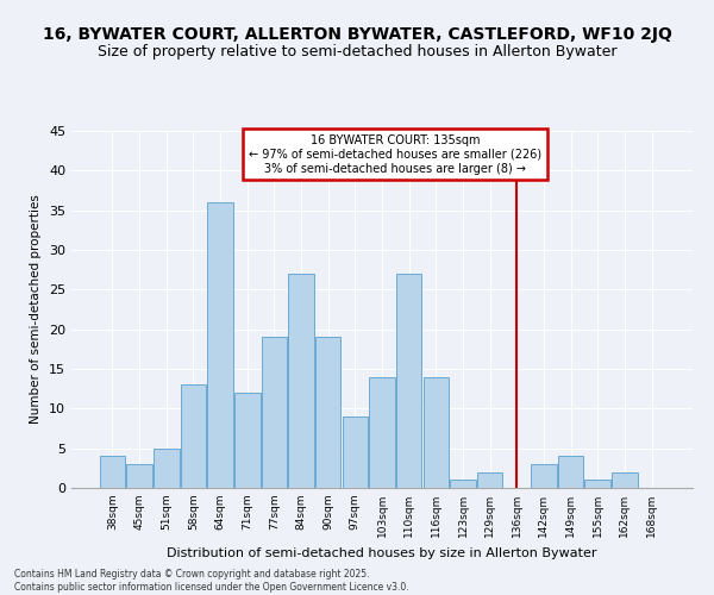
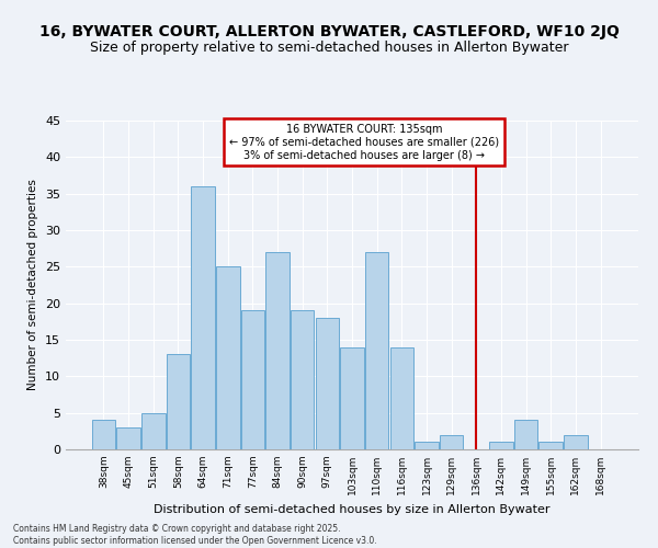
71sqm: 12 -> 25
97sqm: 9 -> 18
142sqm: 3 -> 1
